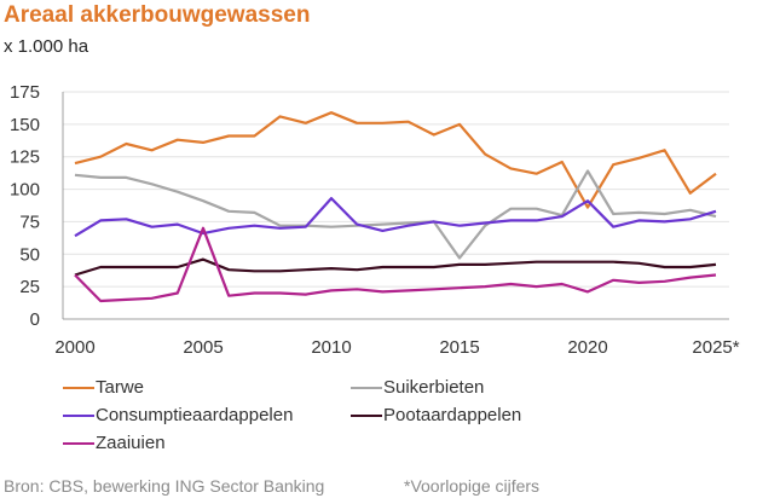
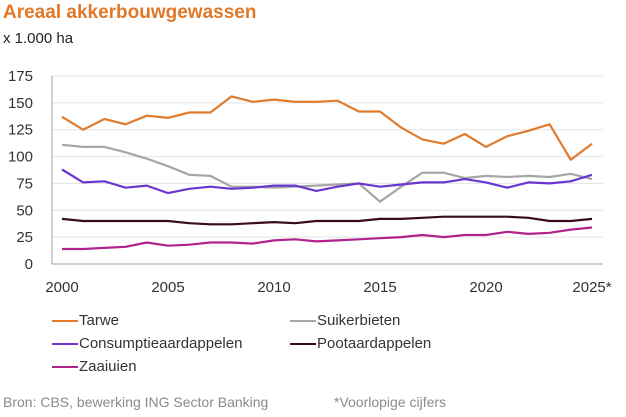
Tarwe/2000: 120 -> 137
Consumptieaardappelen/2000: 64 -> 88
Pootaardappelen/2000: 34 -> 42
Zaaiuien/2000: 34 -> 14
Pootaardappelen/2005: 46 -> 40
Zaaiuien/2005: 70 -> 17
Tarwe/2010: 159 -> 153
Consumptieaardappelen/2010: 93 -> 73
Tarwe/2015: 150 -> 142
Suikerbieten/2015: 47 -> 58
Tarwe/2020: 86 -> 109
Suikerbieten/2020: 114 -> 82
Consumptieaardappelen/2020: 91 -> 76
Zaaiuien/2020: 21 -> 27
